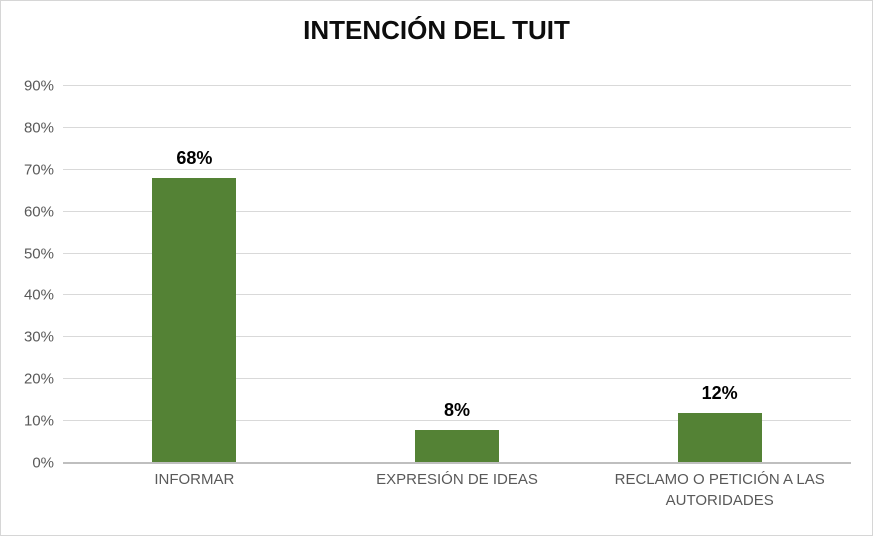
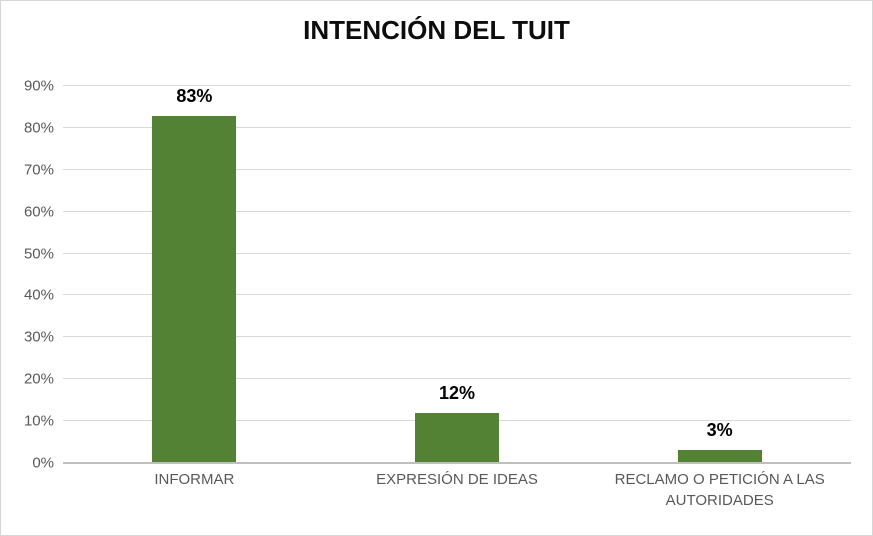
INFORMAR: 68% -> 83%
EXPRESIÓN DE IDEAS: 8% -> 12%
RECLAMO O PETICIÓN A LAS AUTORIDADES: 12% -> 3%
